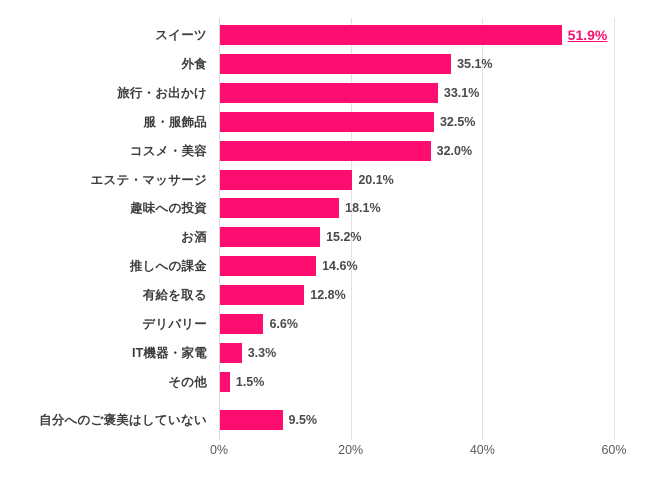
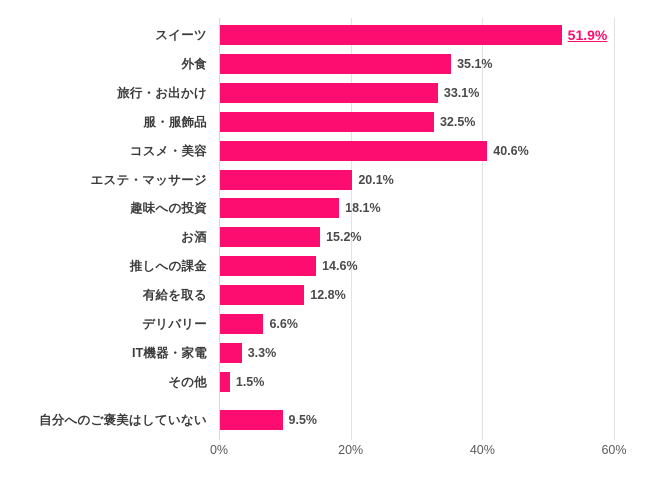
コスメ・美容: 32.0% -> 40.6%
